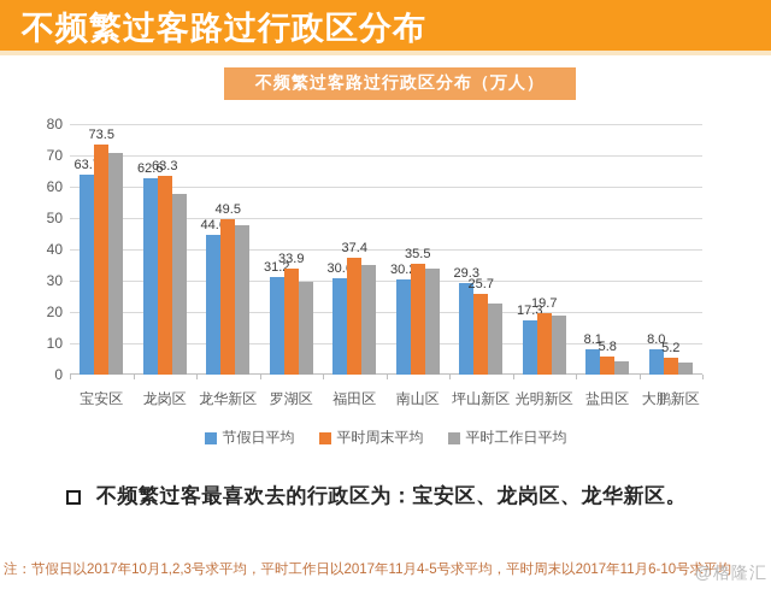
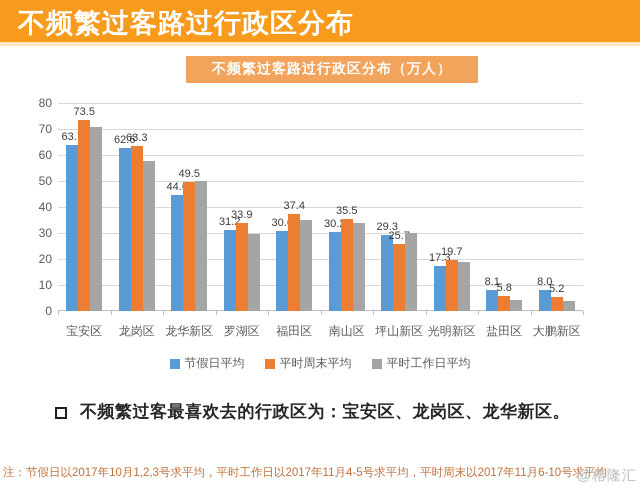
平时工作日平均/龙华新区: 48 -> 50
平时工作日平均/坪山新区: 23 -> 30
